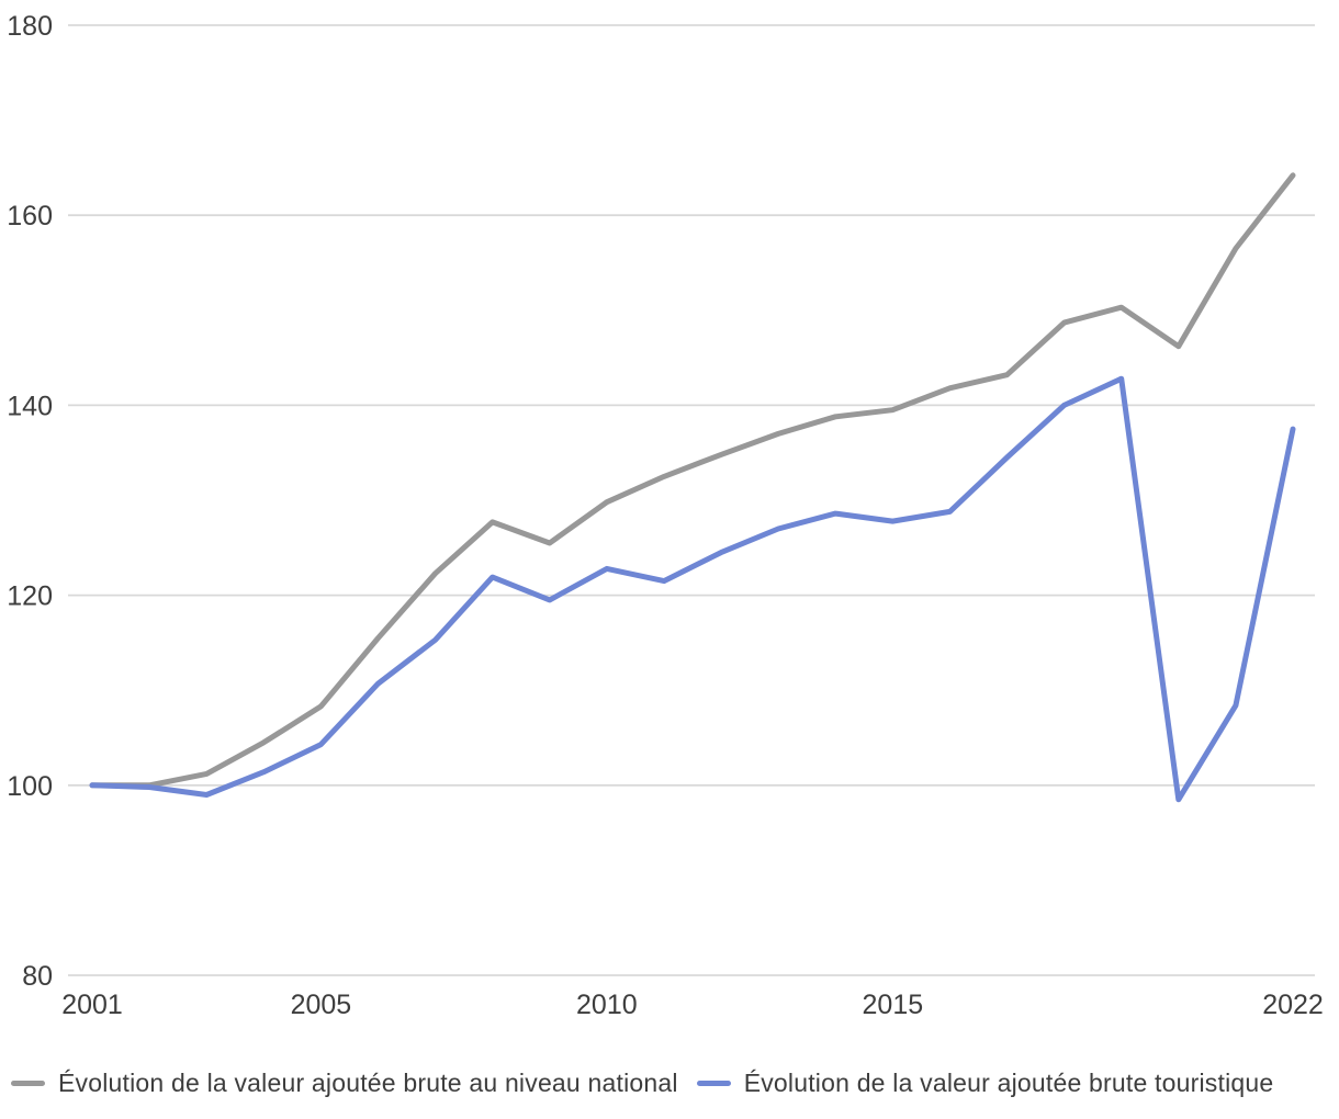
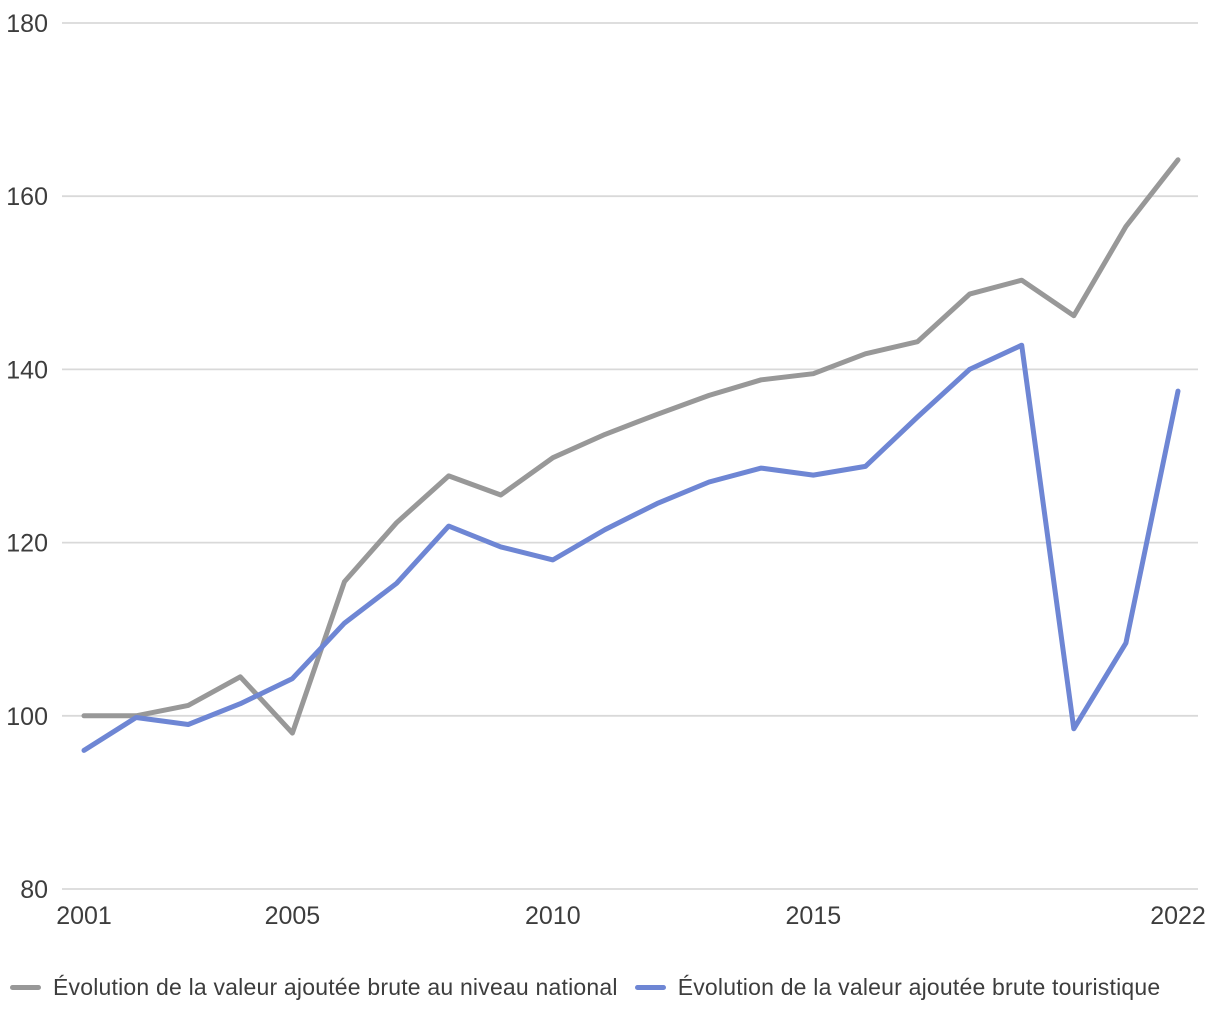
Évolution de la valeur ajoutée brute touristique/2001: 100 -> 96
Évolution de la valeur ajoutée brute au niveau national/2005: 108 -> 98
Évolution de la valeur ajoutée brute touristique/2010: 123 -> 118
